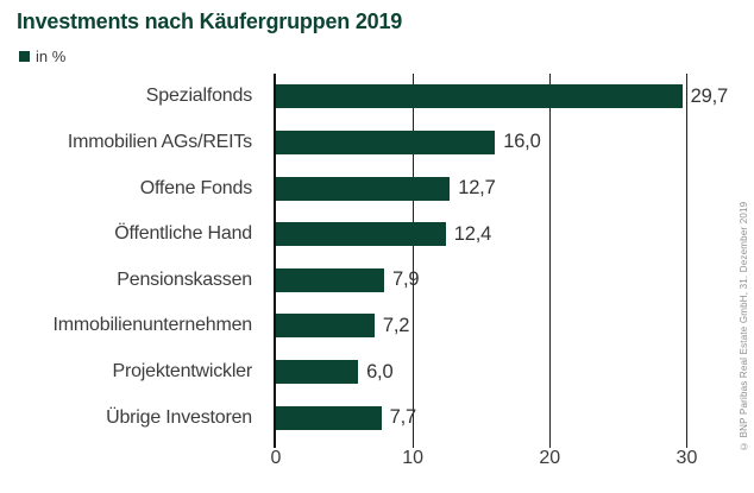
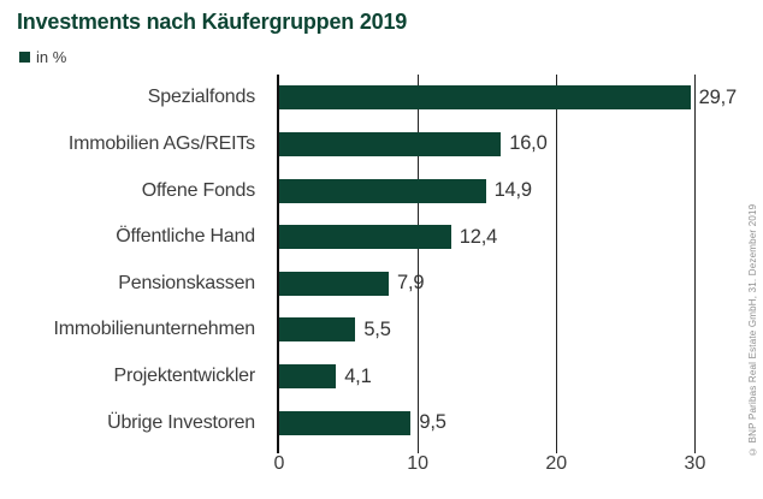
Offene Fonds: 12,7 -> 14,9
Immobilienunternehmen: 7,2 -> 5,5
Projektentwickler: 6,0 -> 4,1
Übrige Investoren: 7,7 -> 9,5
